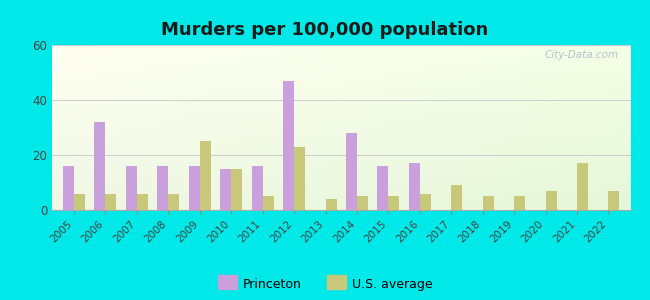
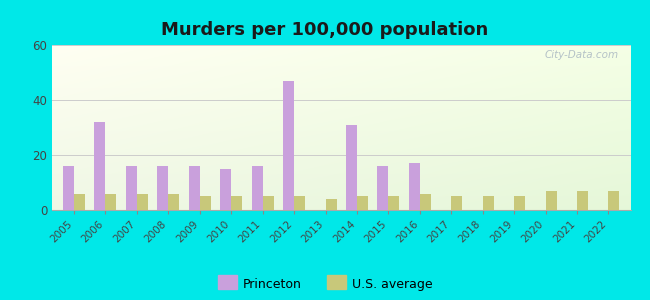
U.S. average/2009: 25 -> 5
U.S. average/2010: 15 -> 5
U.S. average/2012: 23 -> 5
Princeton/2014: 28 -> 31
U.S. average/2017: 9 -> 5
U.S. average/2021: 17 -> 7
